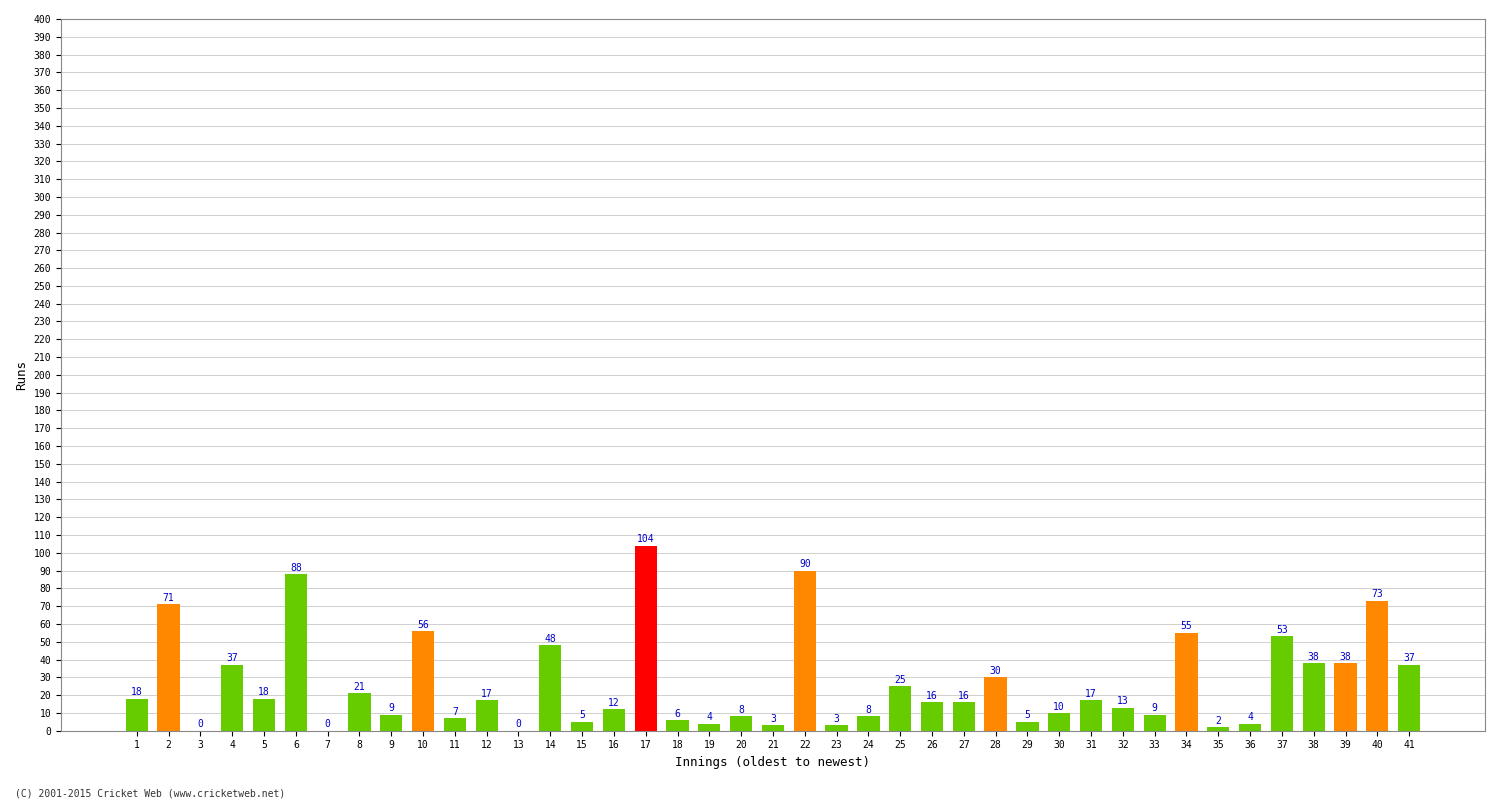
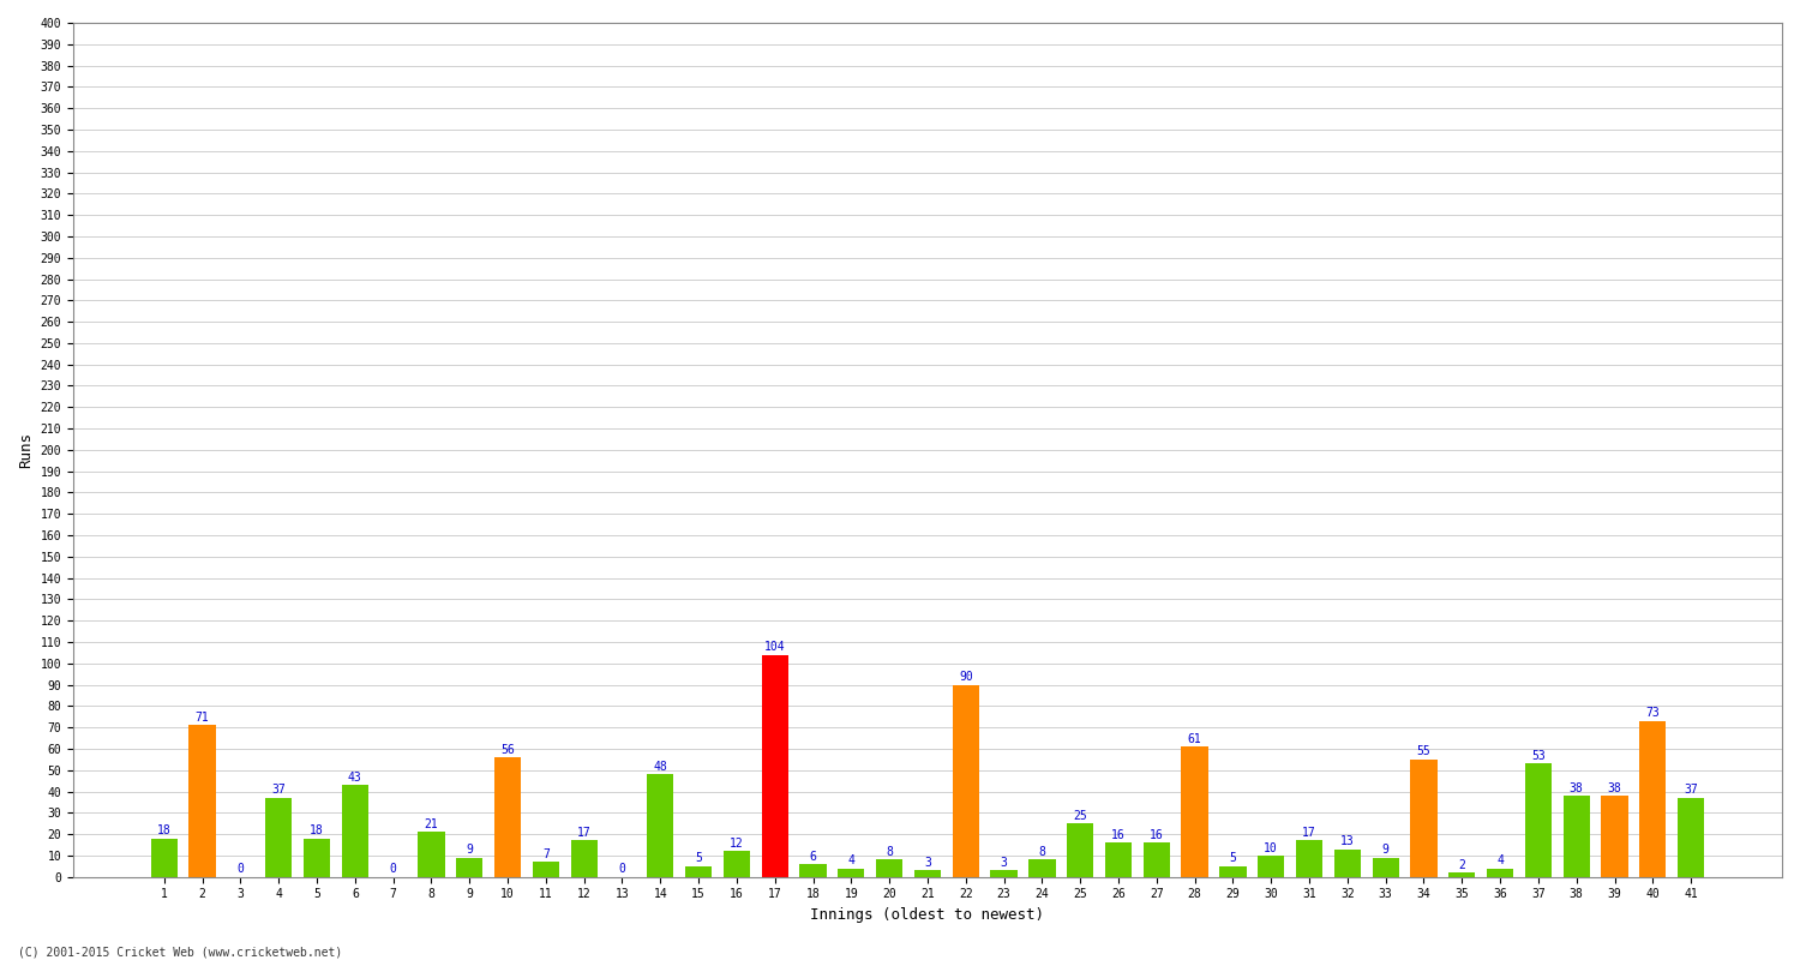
6: 88 -> 43
28: 30 -> 61
